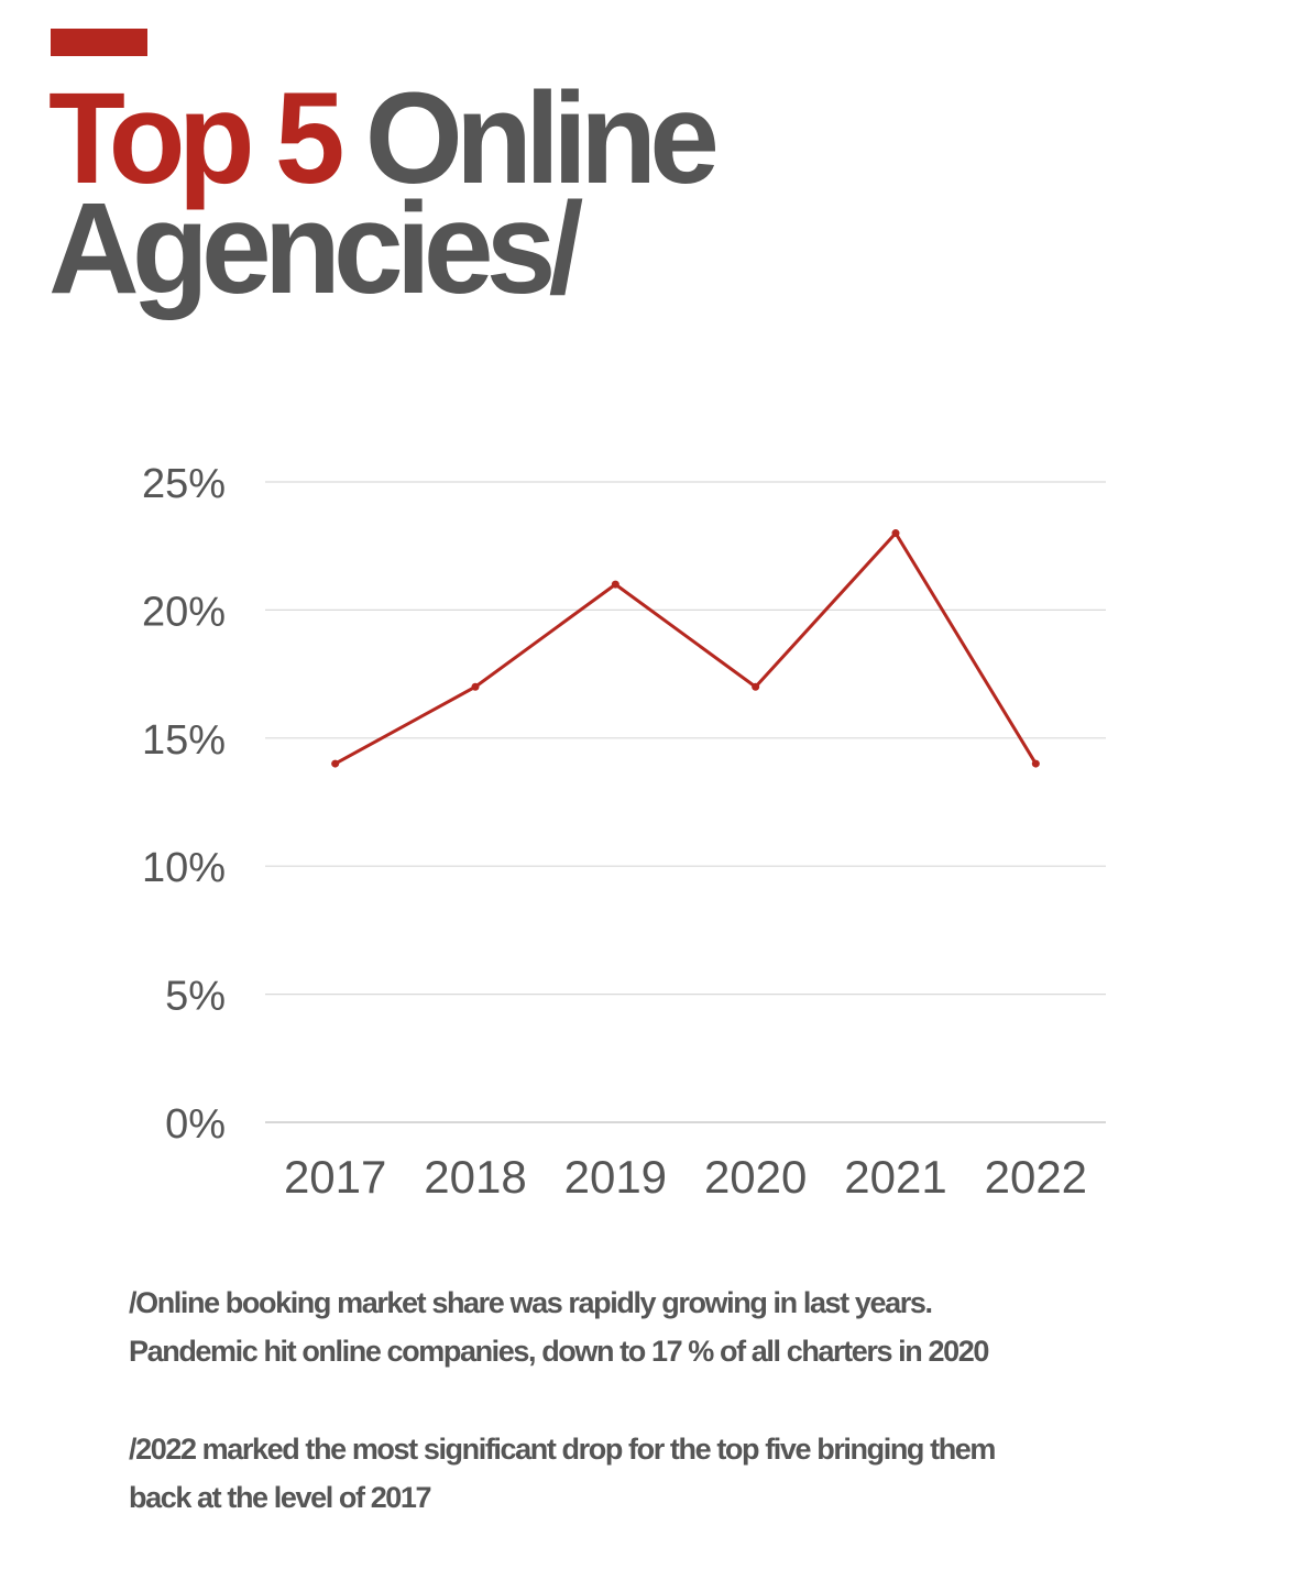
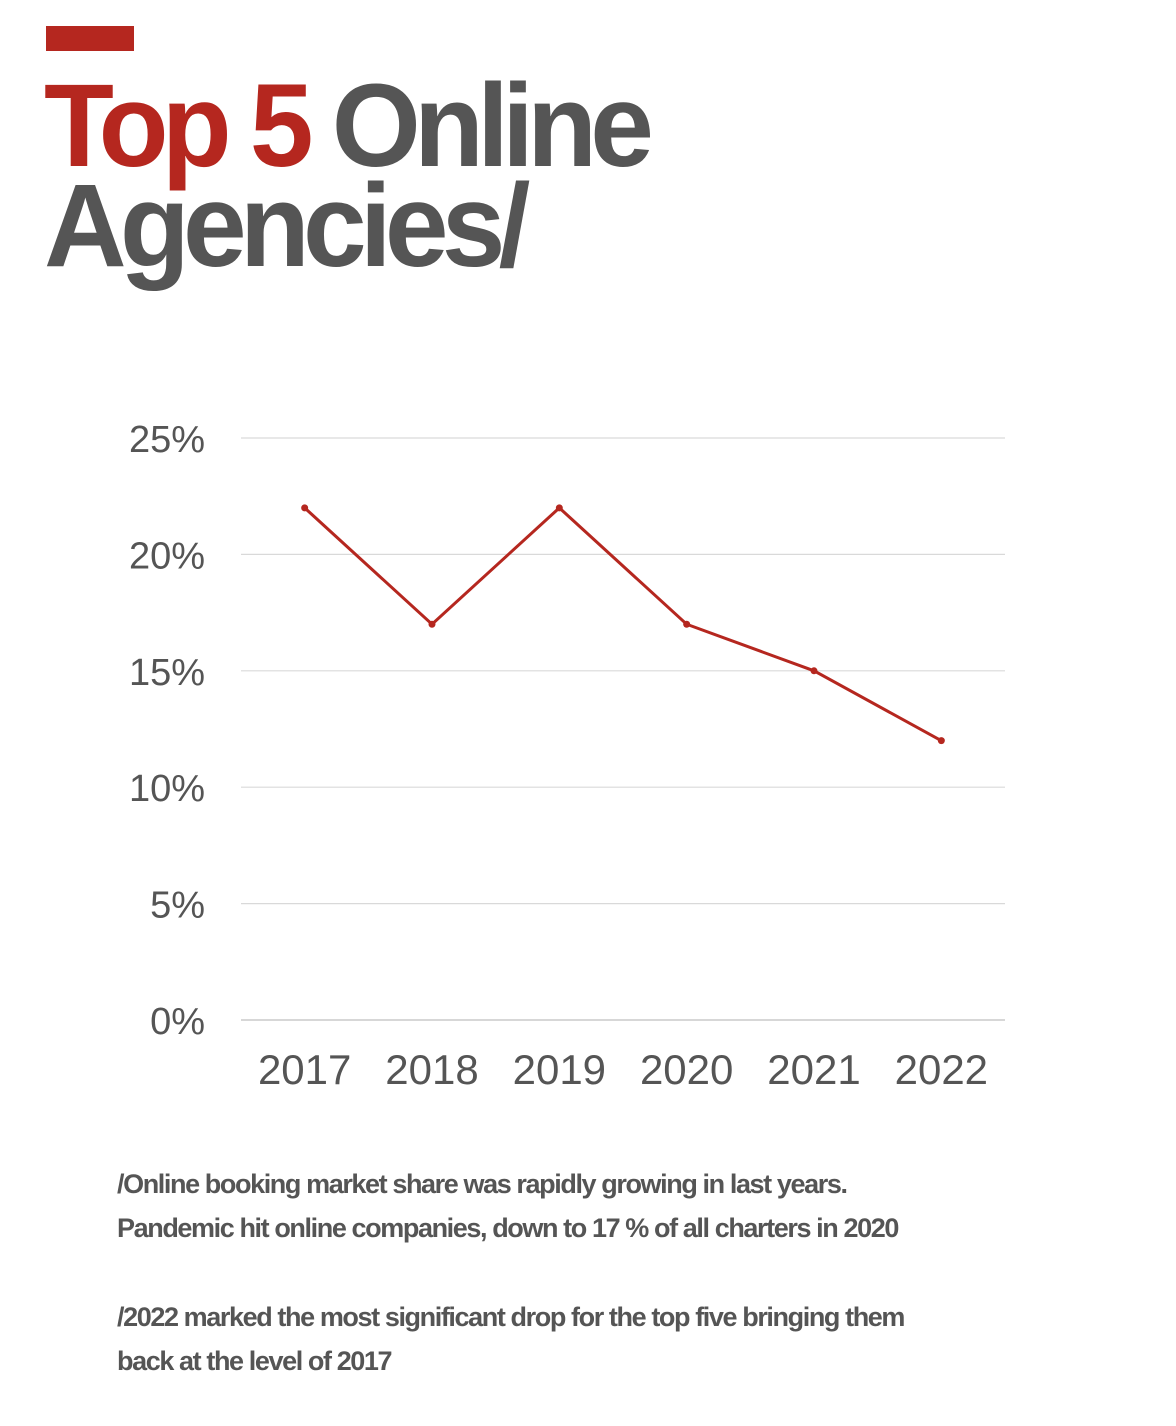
2017: 14% -> 22%
2019: 21% -> 22%
2021: 23% -> 15%
2022: 14% -> 12%
